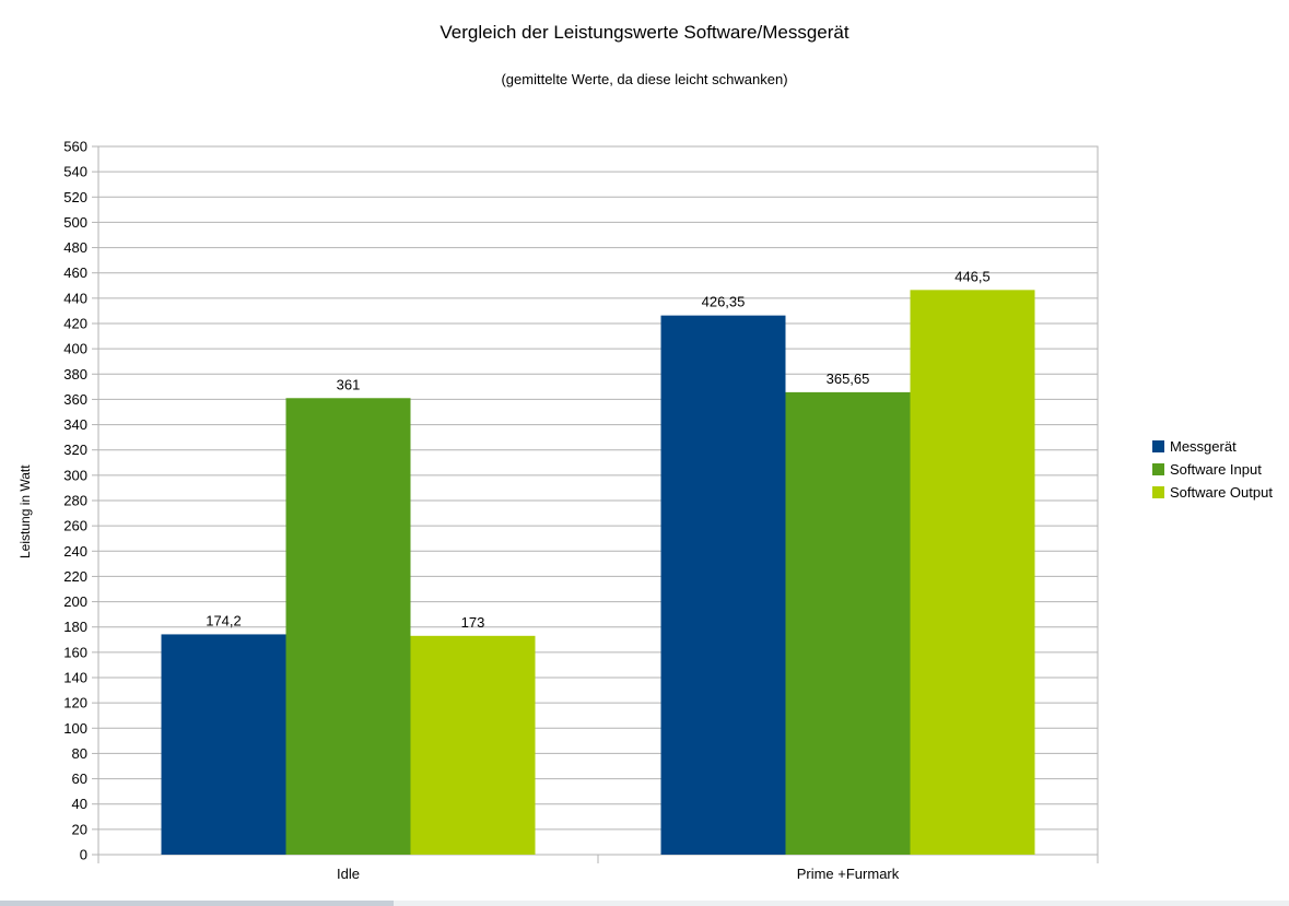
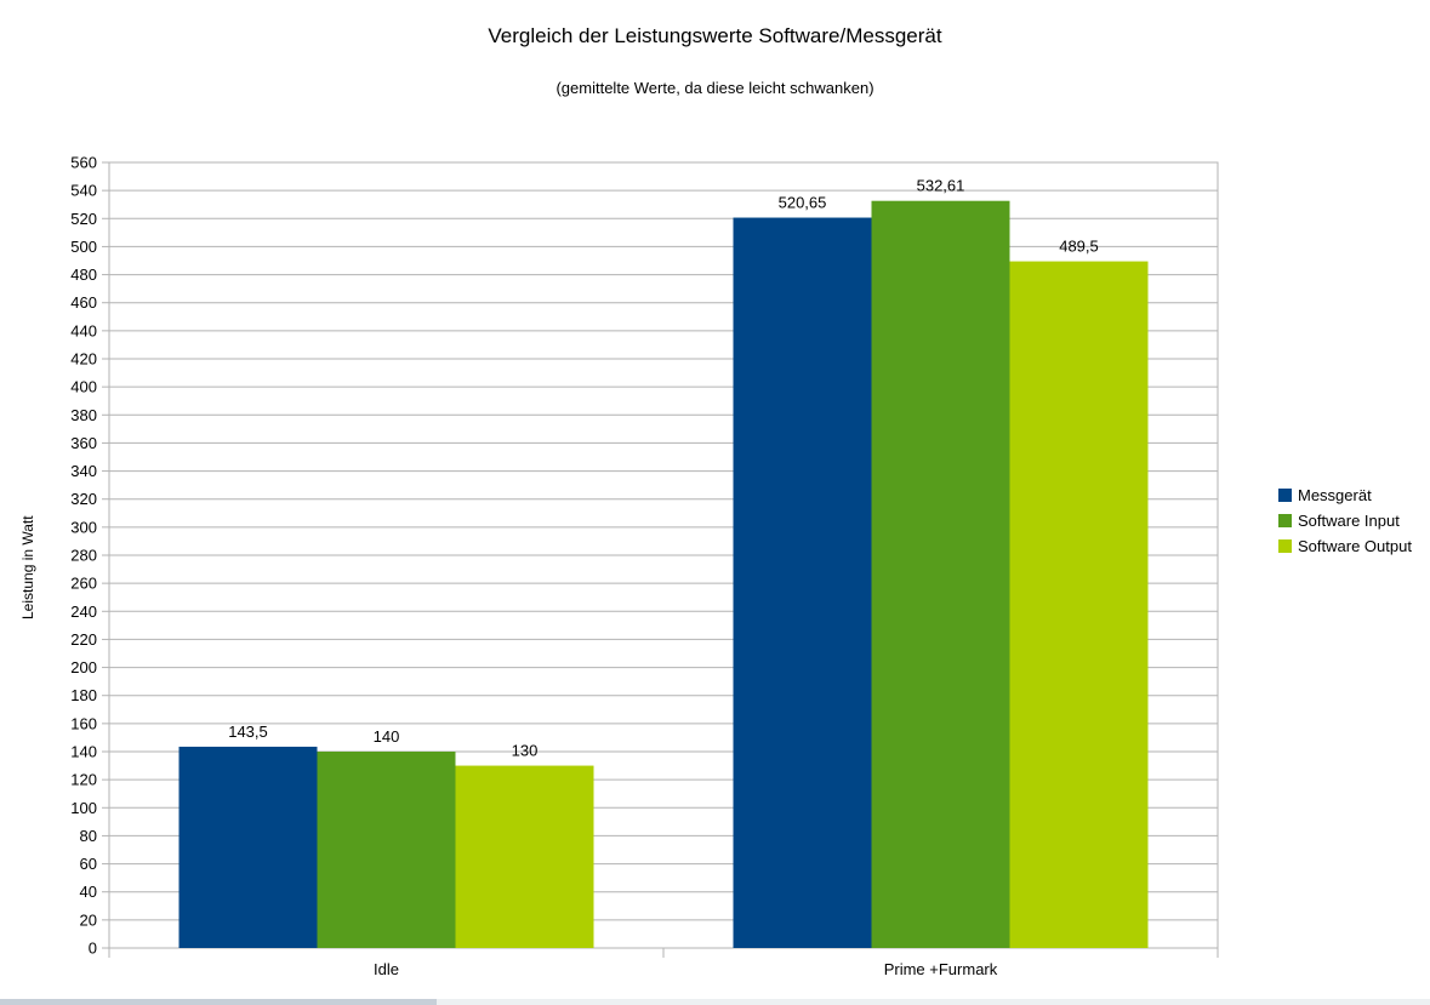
Messgerät/Idle: 174,2 -> 143,5
Software Input/Idle: 361 -> 140
Software Output/Idle: 173 -> 130
Messgerät/Prime +Furmark: 426,35 -> 520,65
Software Input/Prime +Furmark: 365,65 -> 532,61
Software Output/Prime +Furmark: 446,5 -> 489,5
